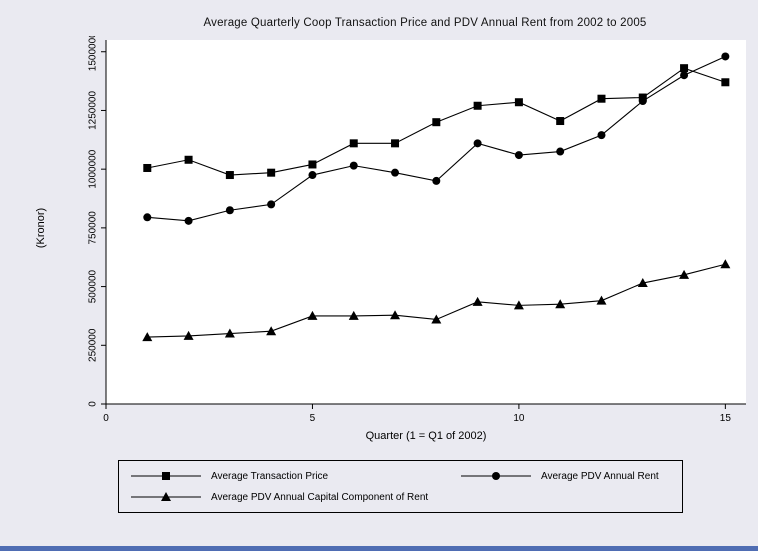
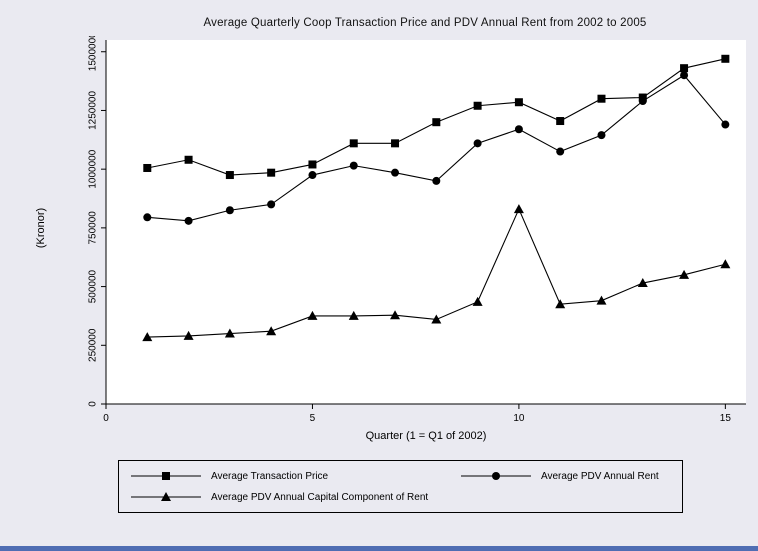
Average PDV Annual Rent/10: 1060000 -> 1170000
Average PDV Annual Capital Component of Rent/10: 420000 -> 830000
Average Transaction Price/15: 1370000 -> 1470000
Average PDV Annual Rent/15: 1480000 -> 1190000
